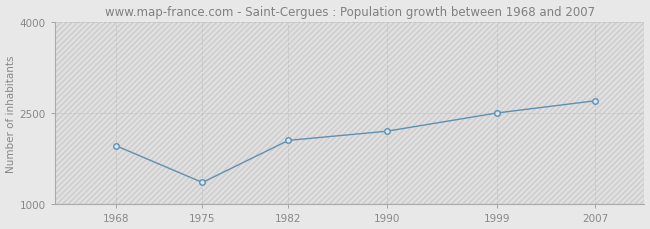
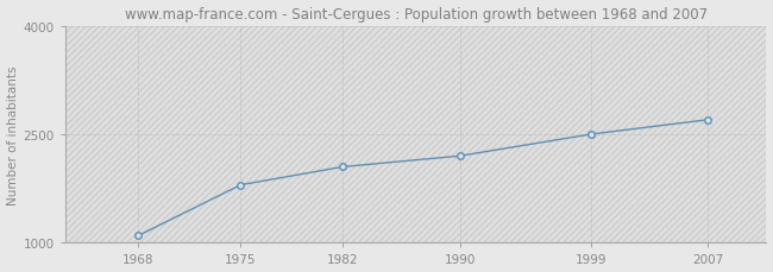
1968: 1960 -> 1100
1975: 1360 -> 1800
